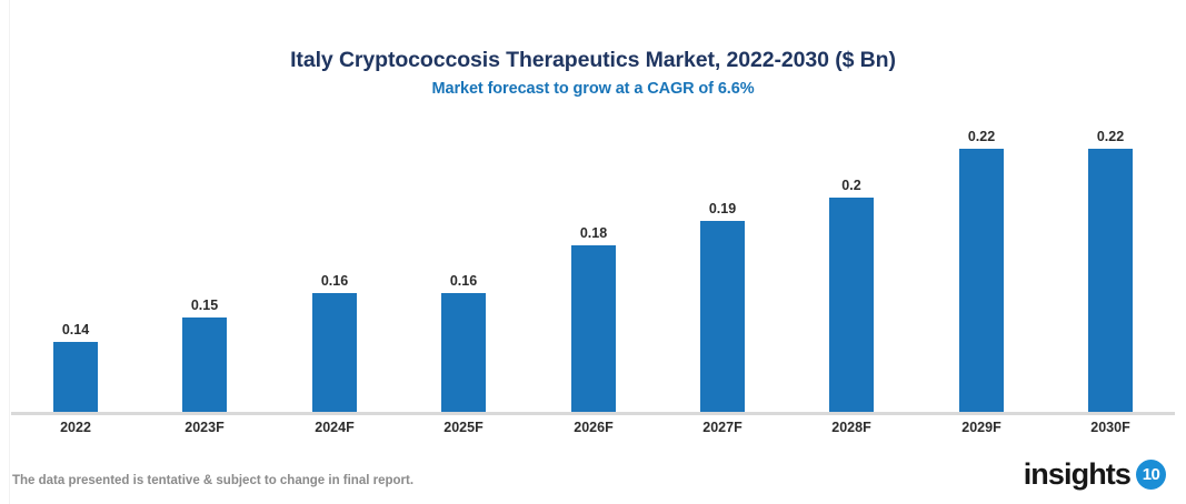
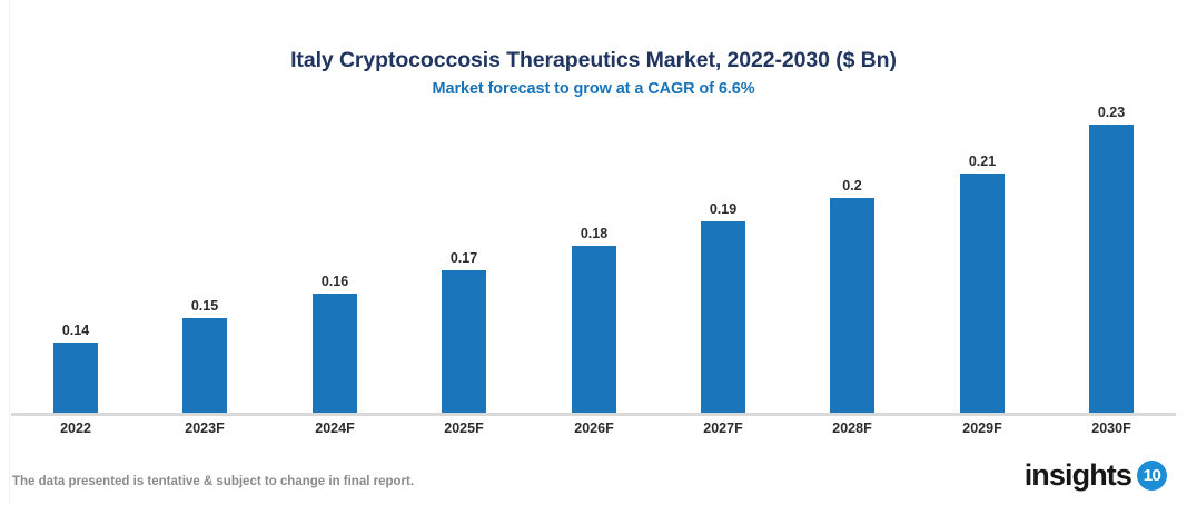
2025F: 0.16 -> 0.17
2029F: 0.22 -> 0.21
2030F: 0.22 -> 0.23
